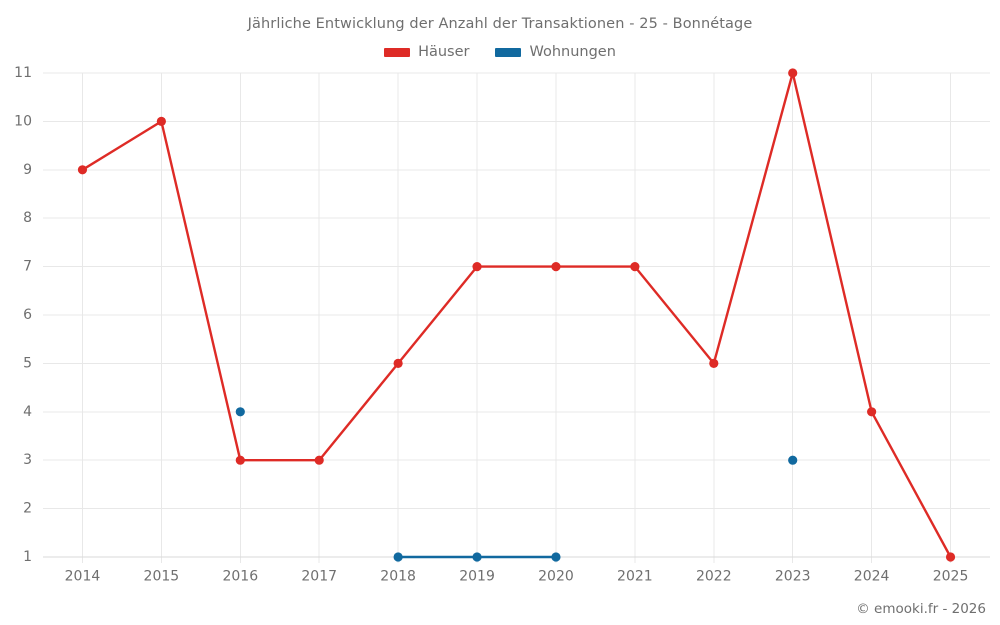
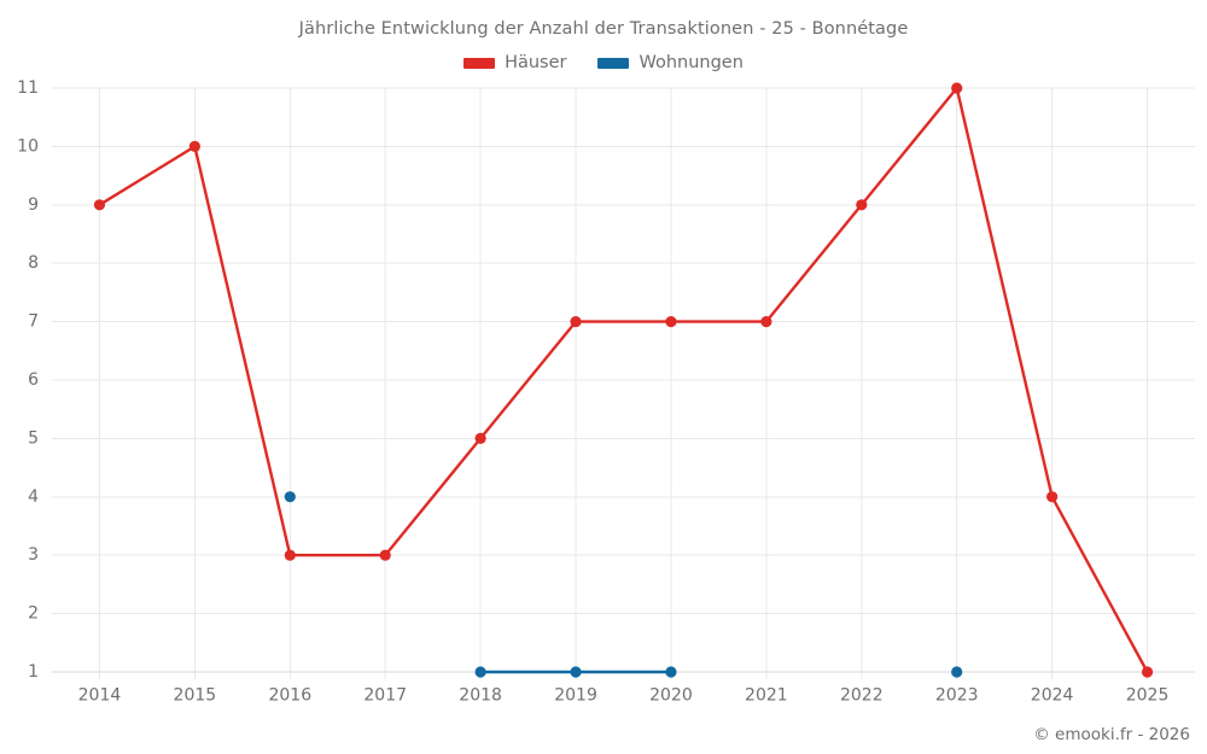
Häuser/2022: 5 -> 9
Wohnungen/2023: 3 -> 1
